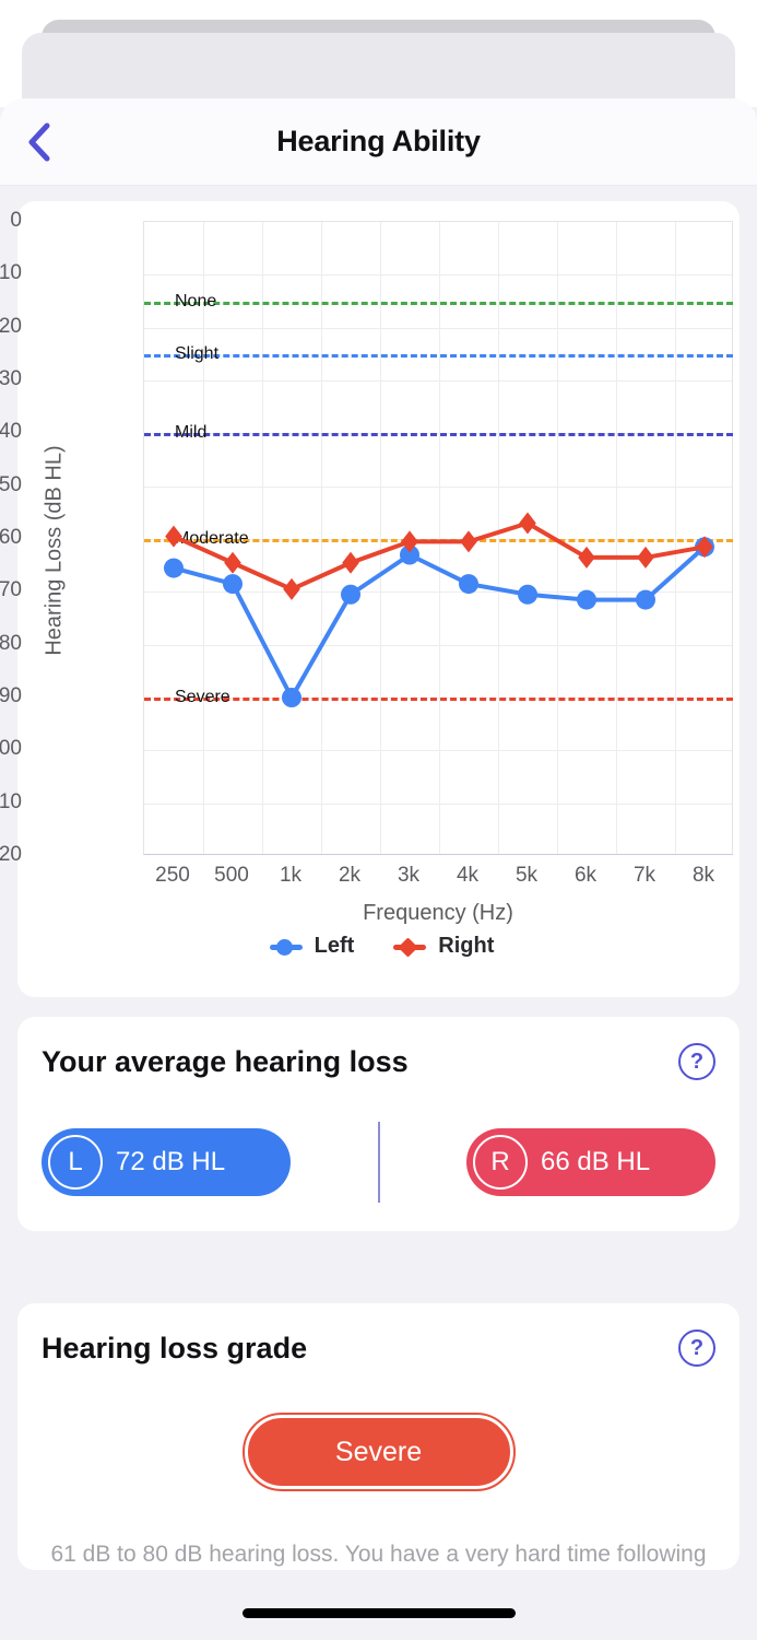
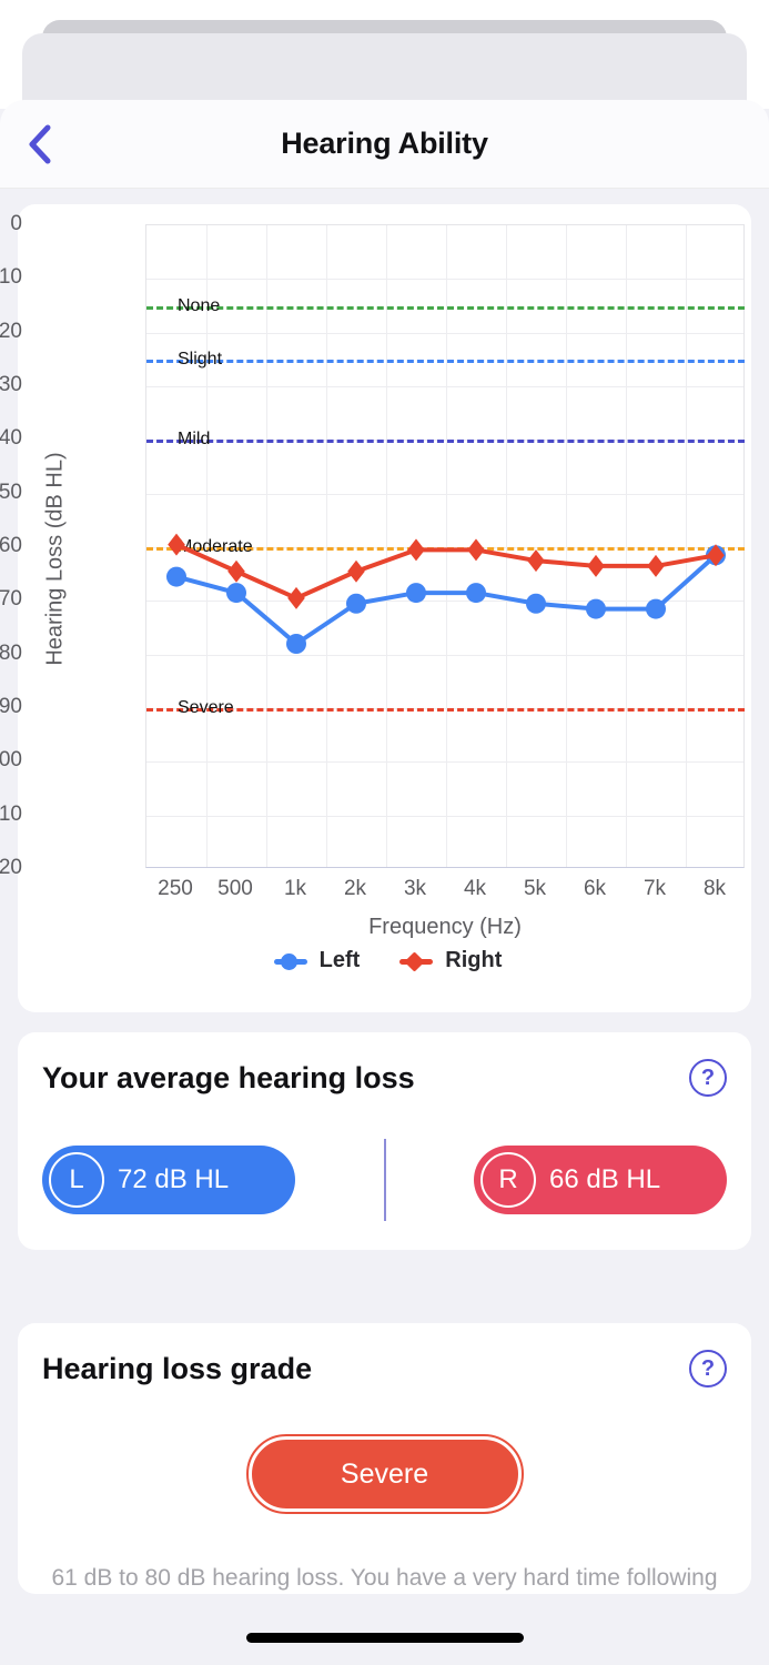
Left/1k: 90 -> 78
Left/3k: 63 -> 68
Right/5k: 57 -> 62
